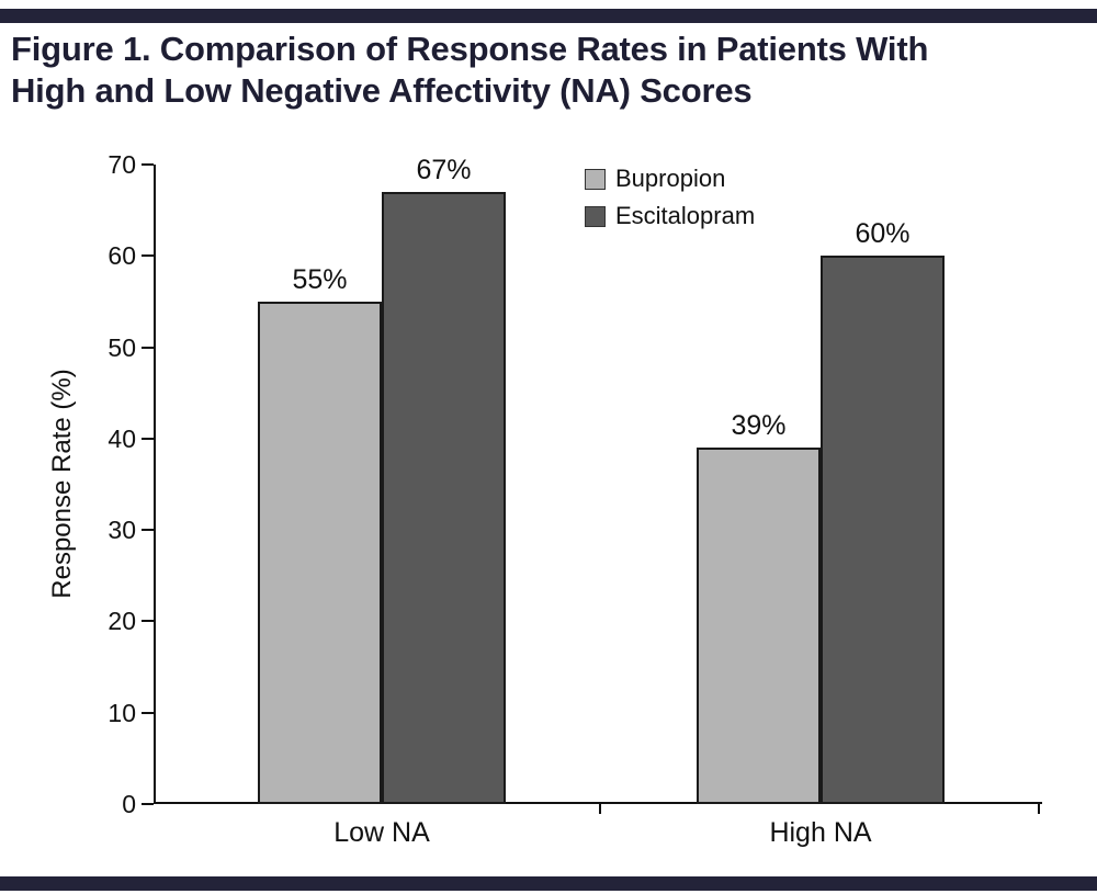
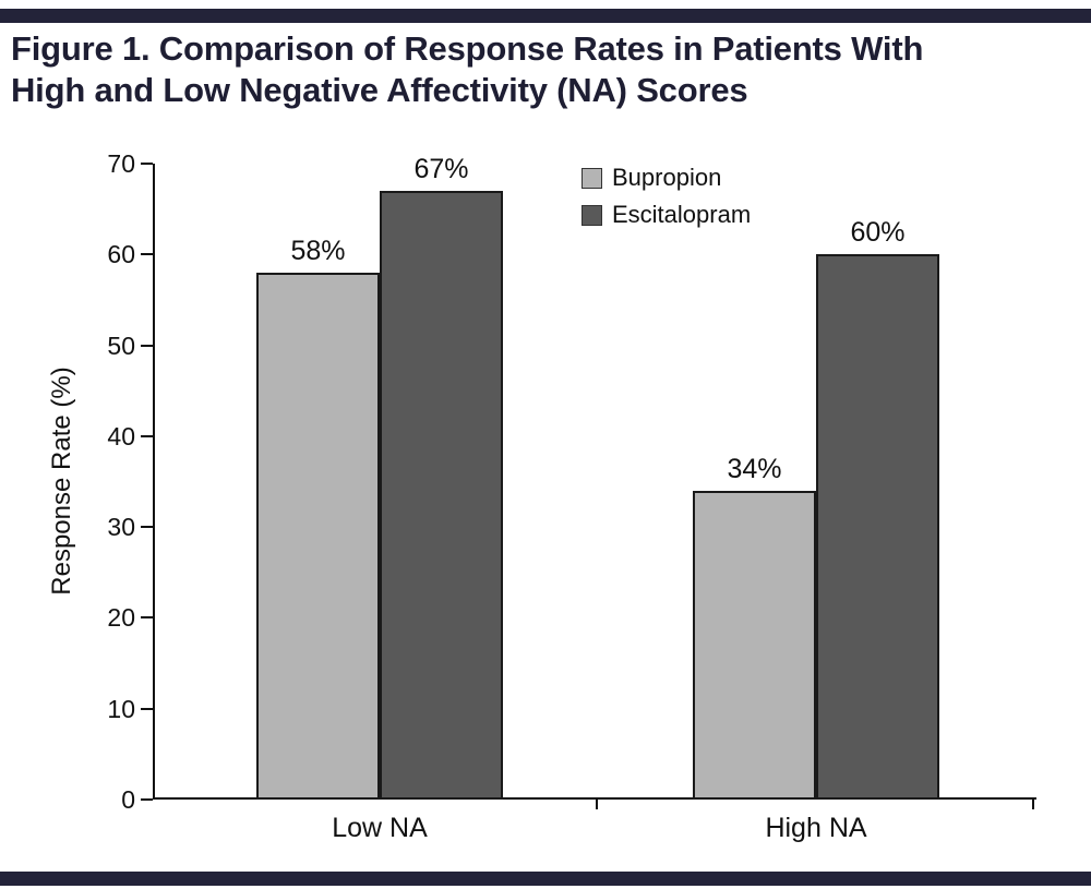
Bupropion/Low NA: 55% -> 58%
Bupropion/High NA: 39% -> 34%
